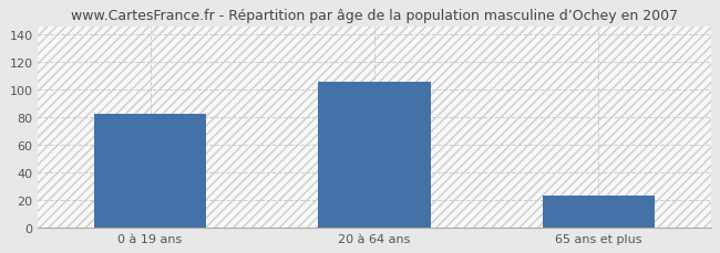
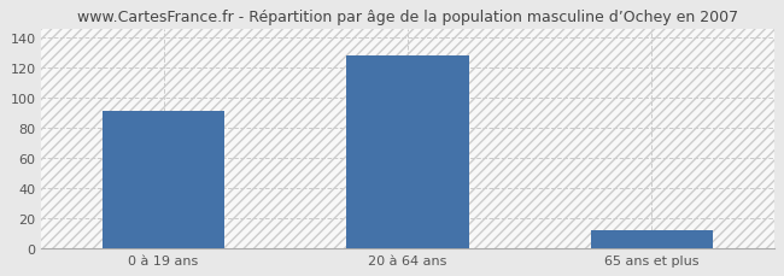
0 à 19 ans: 82 -> 91
20 à 64 ans: 105 -> 128
65 ans et plus: 23 -> 12
